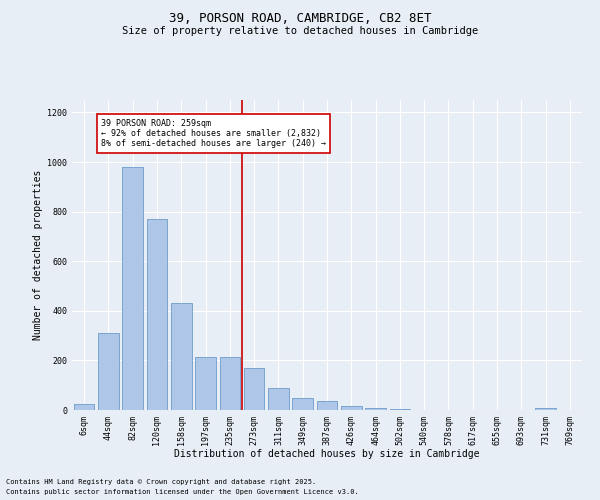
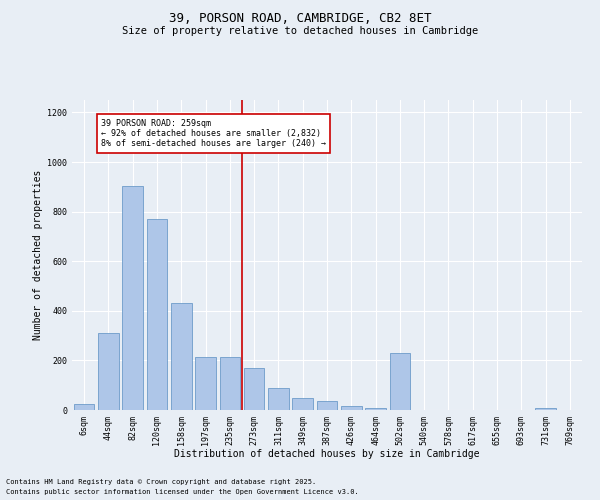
82sqm: 980 -> 905
502sqm: 5 -> 230
